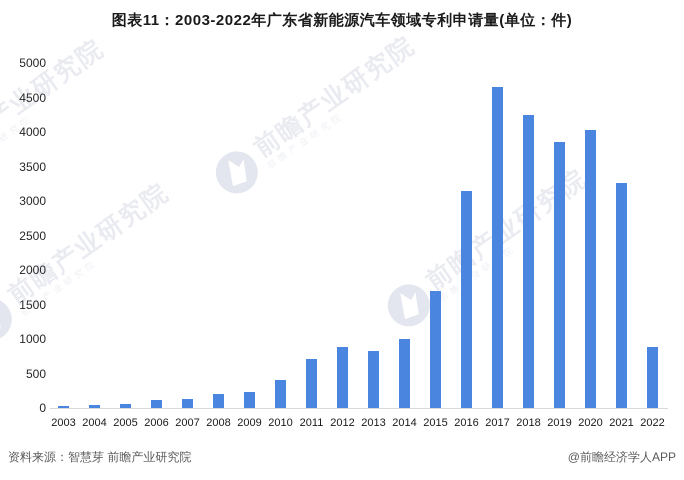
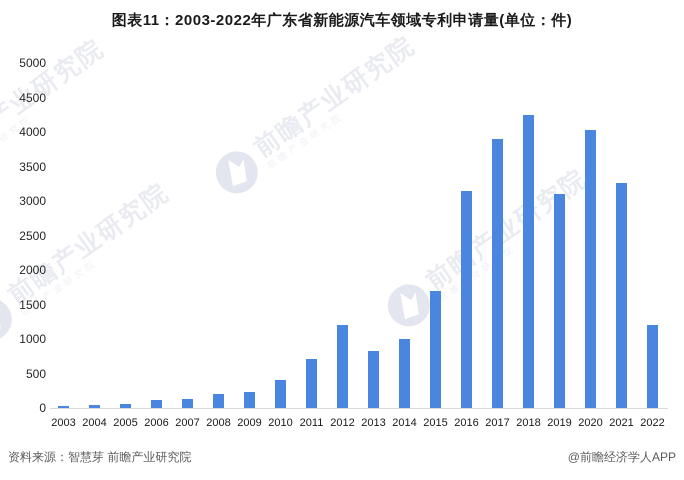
2012: 900 -> 1200
2017: 4600 -> 3900
2019: 3900 -> 3100
2022: 900 -> 1200
